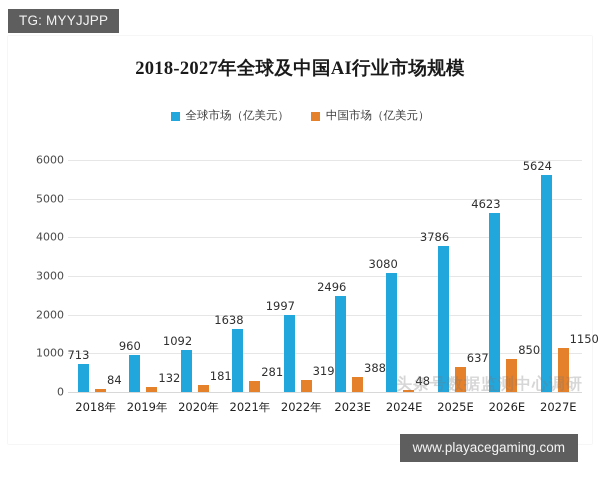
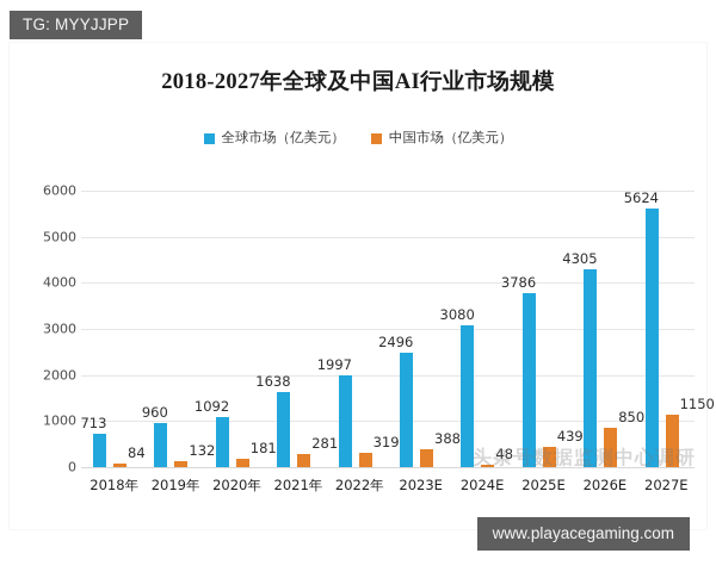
中国市场（亿美元）/2025E: 637 -> 439
全球市场（亿美元）/2026E: 4623 -> 4305
